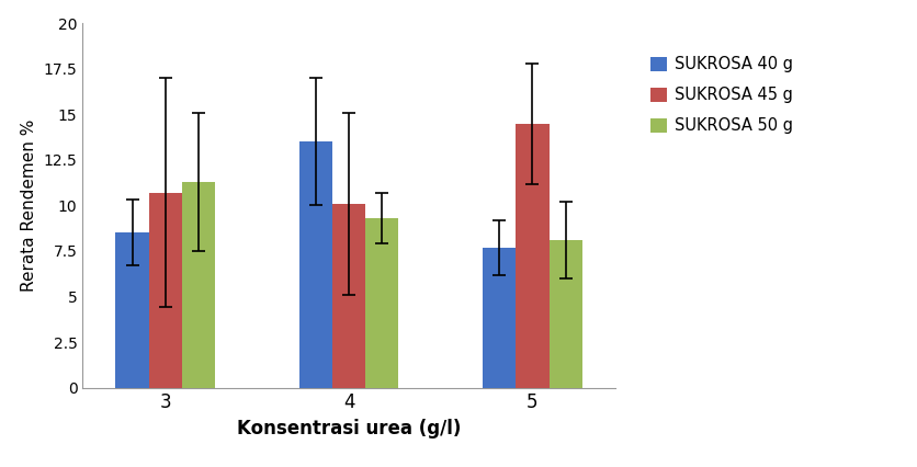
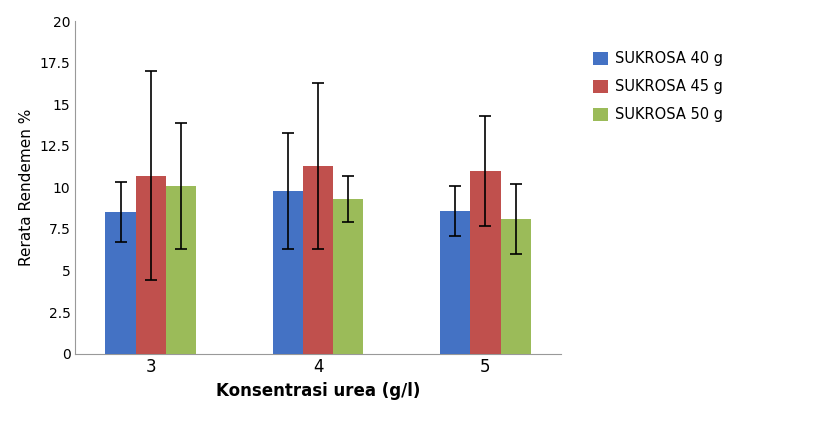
SUKROSA 50 g/3: 11.3 -> 10.1
SUKROSA 40 g/4: 13.5 -> 9.8
SUKROSA 45 g/4: 10.1 -> 11.3
SUKROSA 40 g/5: 7.7 -> 8.6
SUKROSA 45 g/5: 14.5 -> 11.0
